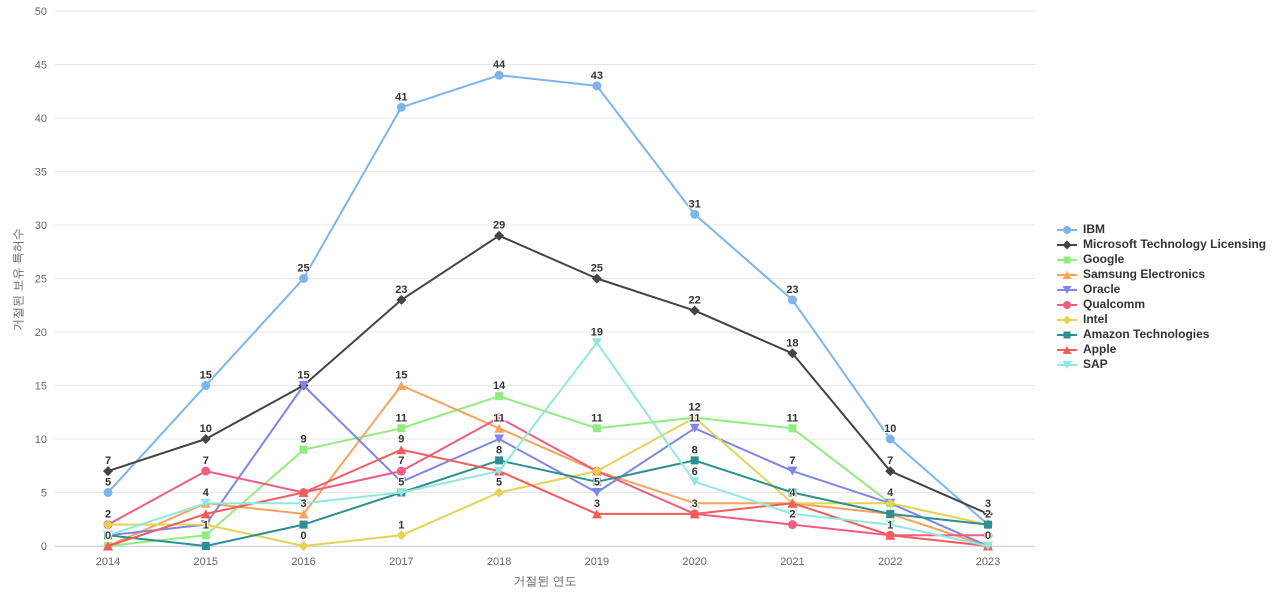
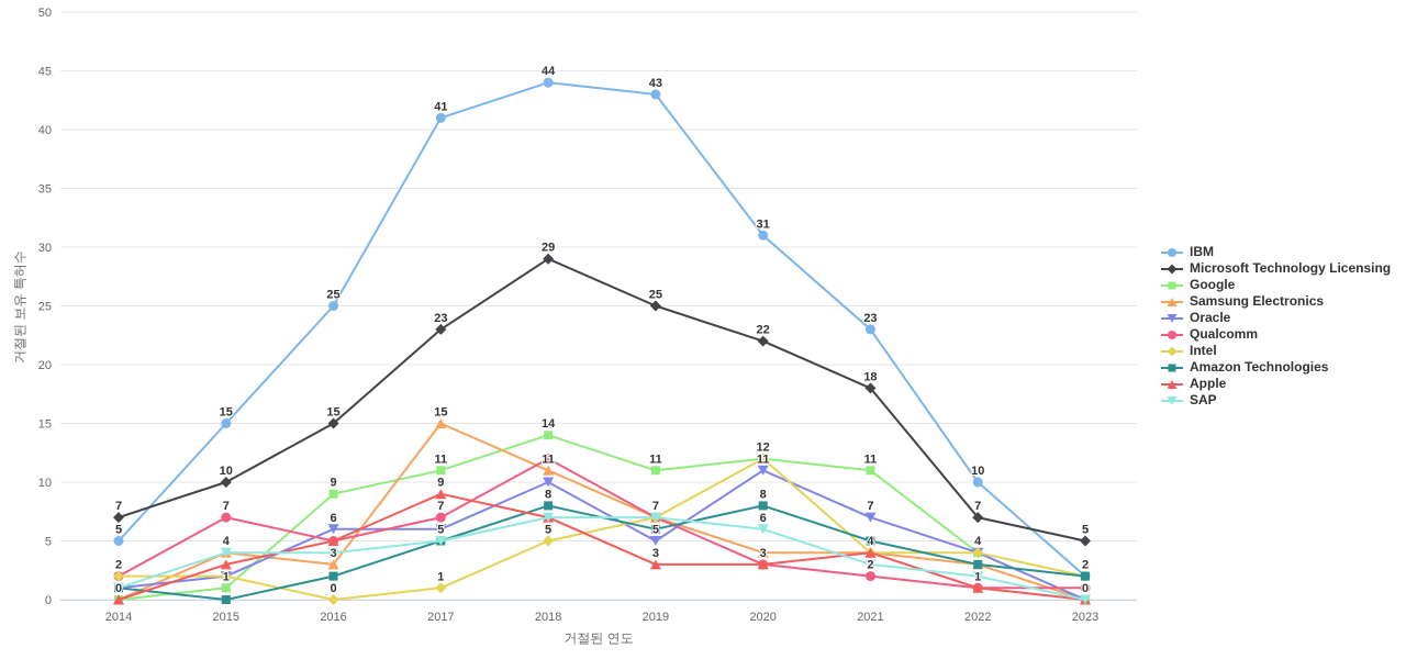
Oracle/2016: 15 -> 6
SAP/2019: 19 -> 7
Microsoft Technology Licensing/2023: 3 -> 5
